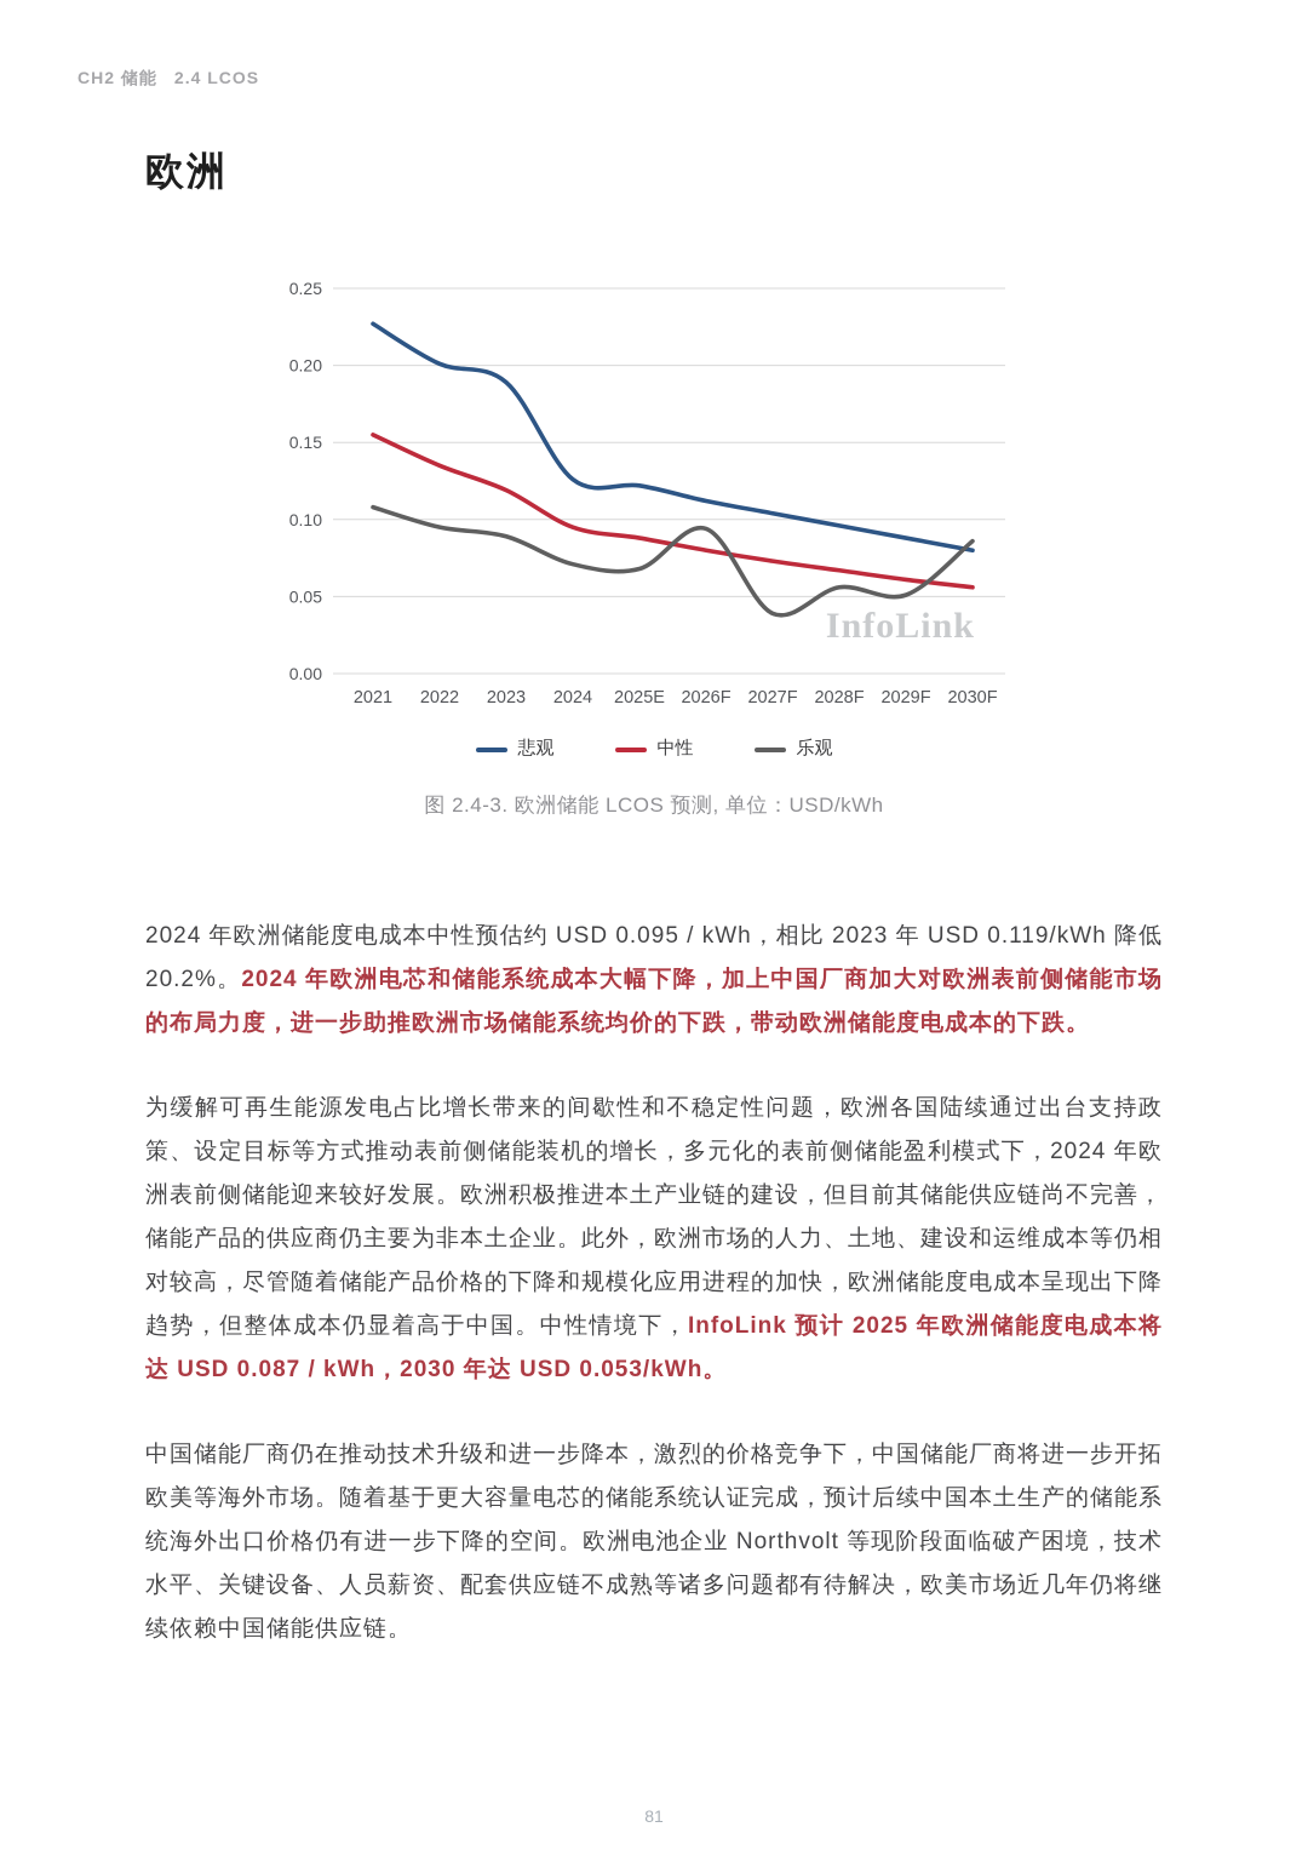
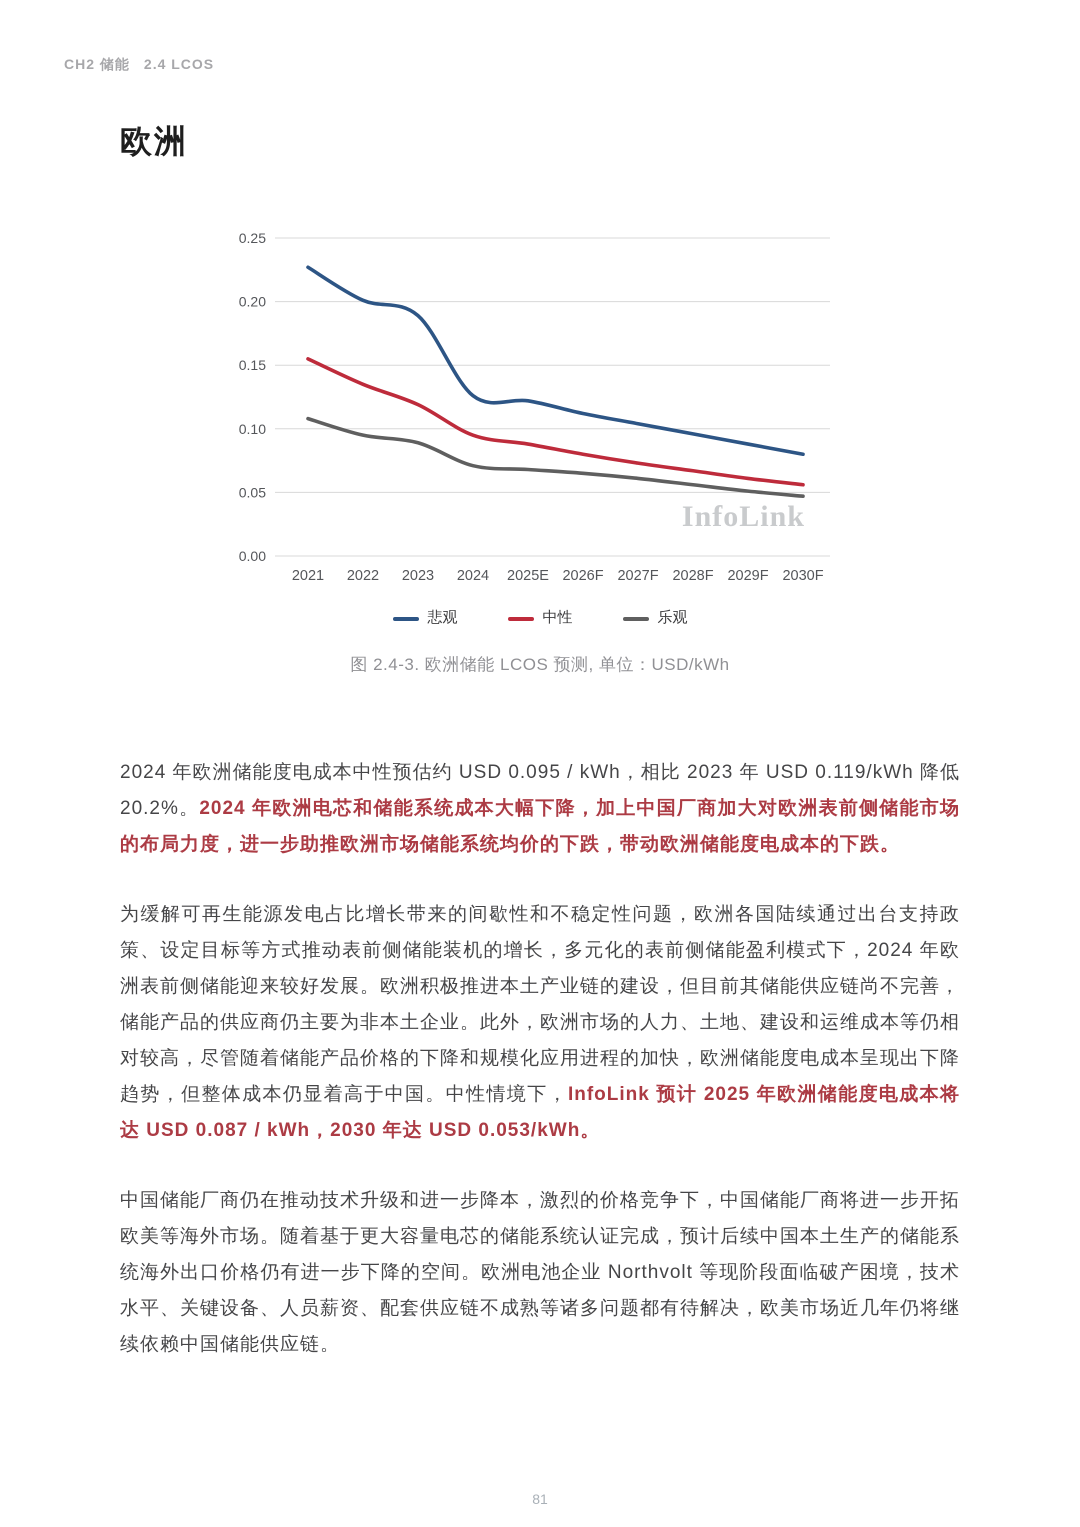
乐观/2026F: 0.094 -> 0.065
乐观/2027F: 0.039 -> 0.061
乐观/2030F: 0.086 -> 0.047
